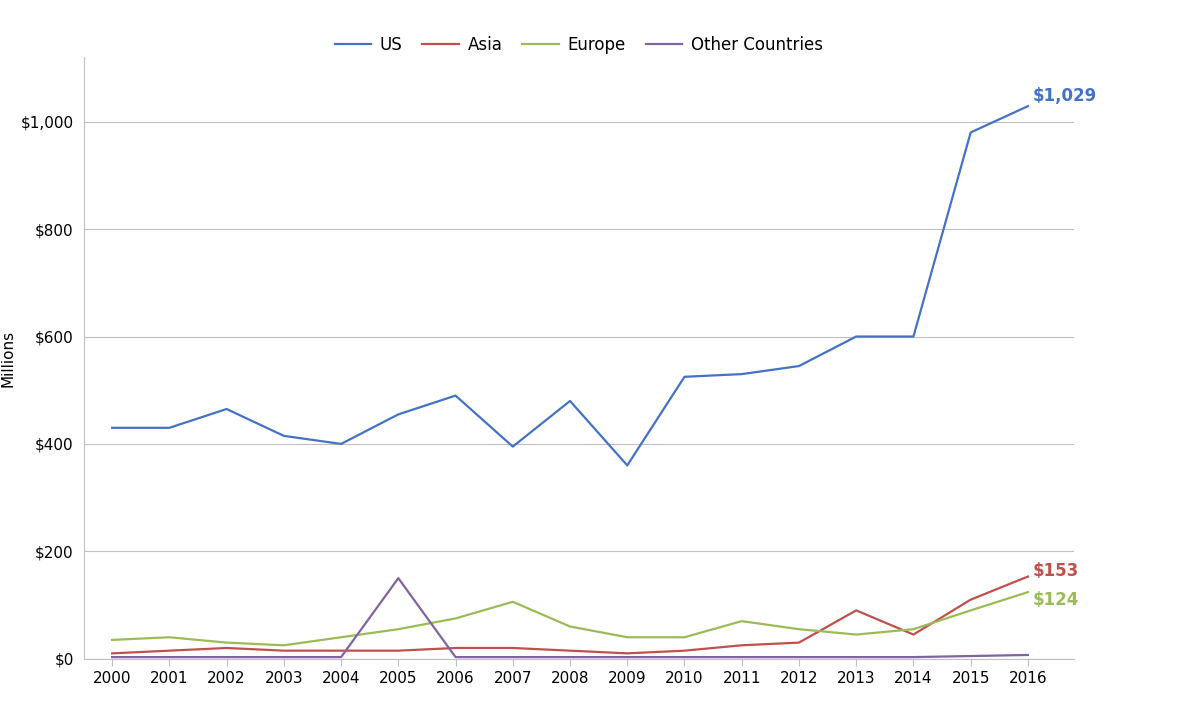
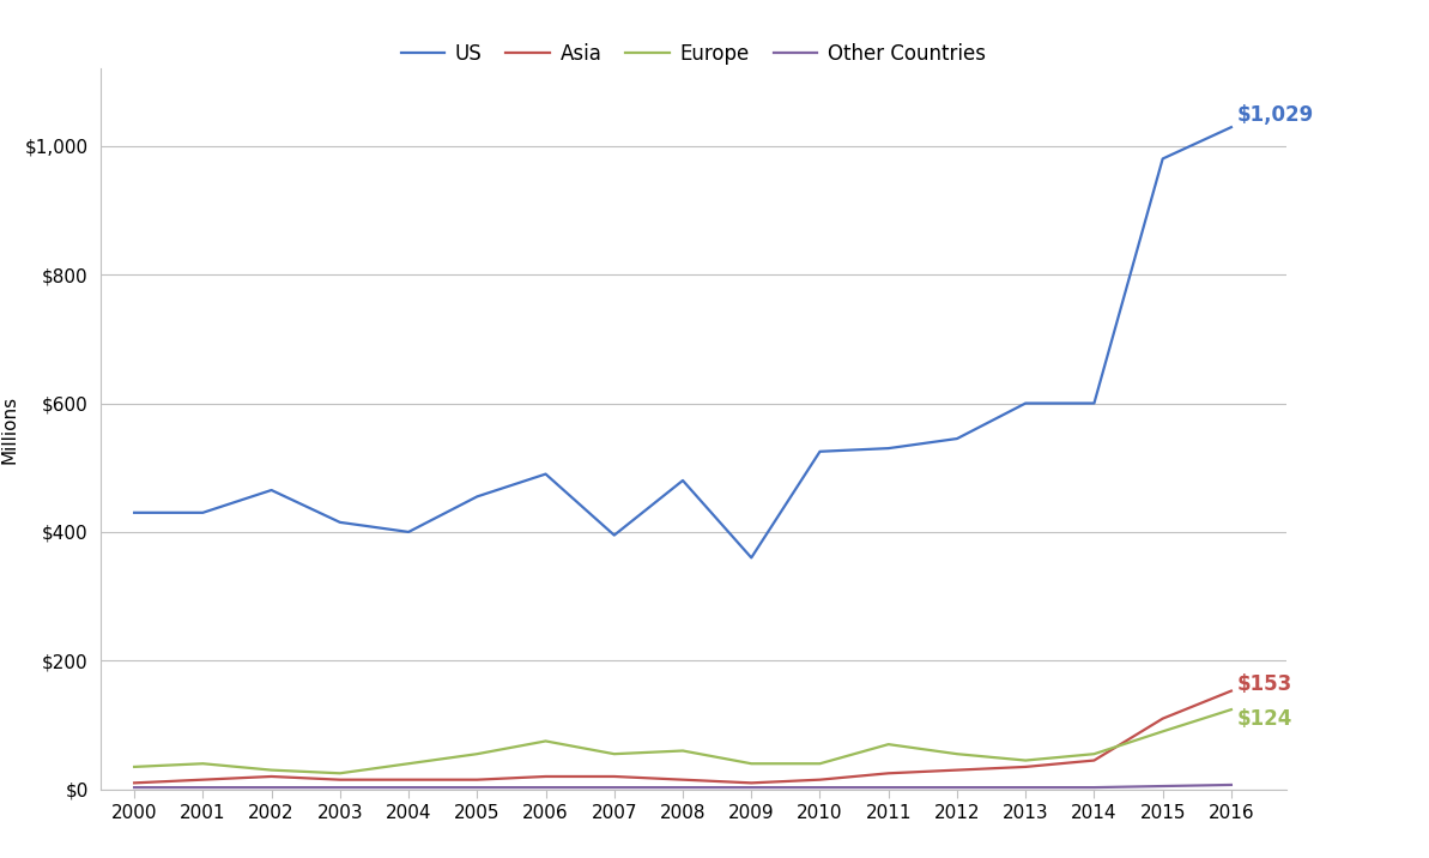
Other Countries/2005: $150 -> $3
Europe/2007: $106 -> $55
Asia/2013: $90 -> $35
